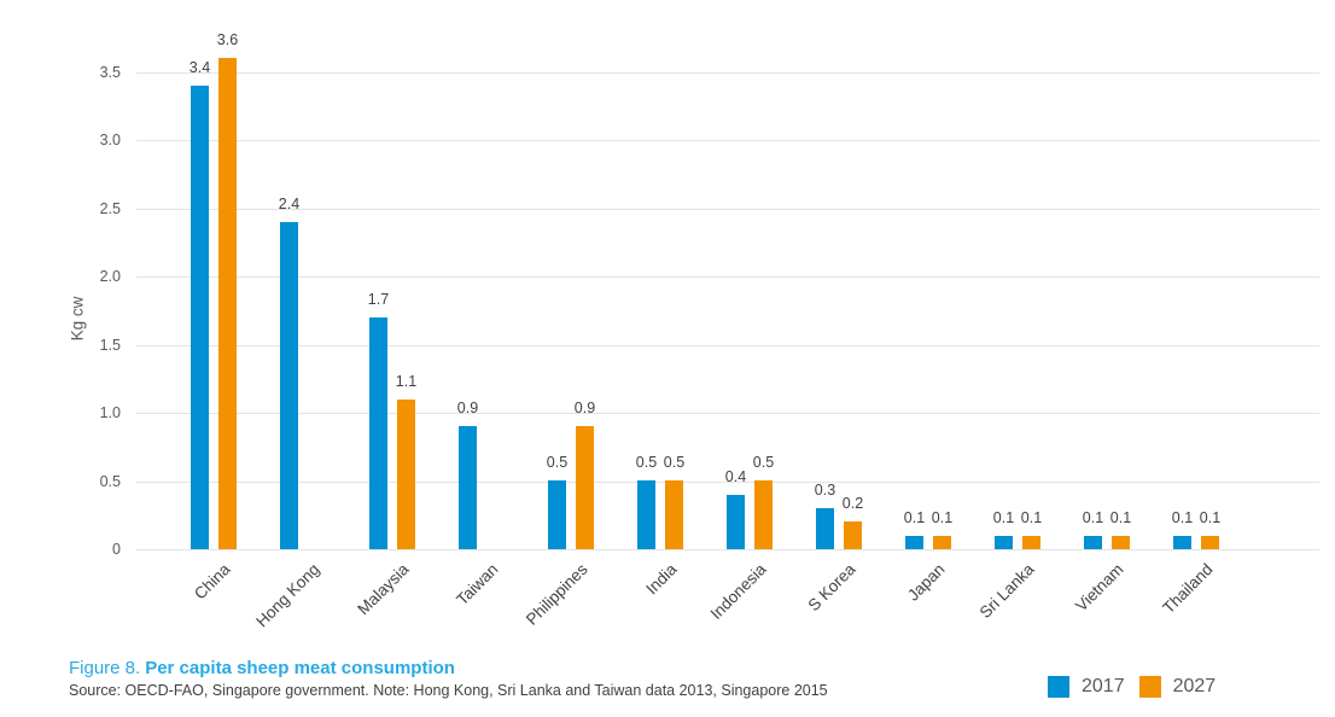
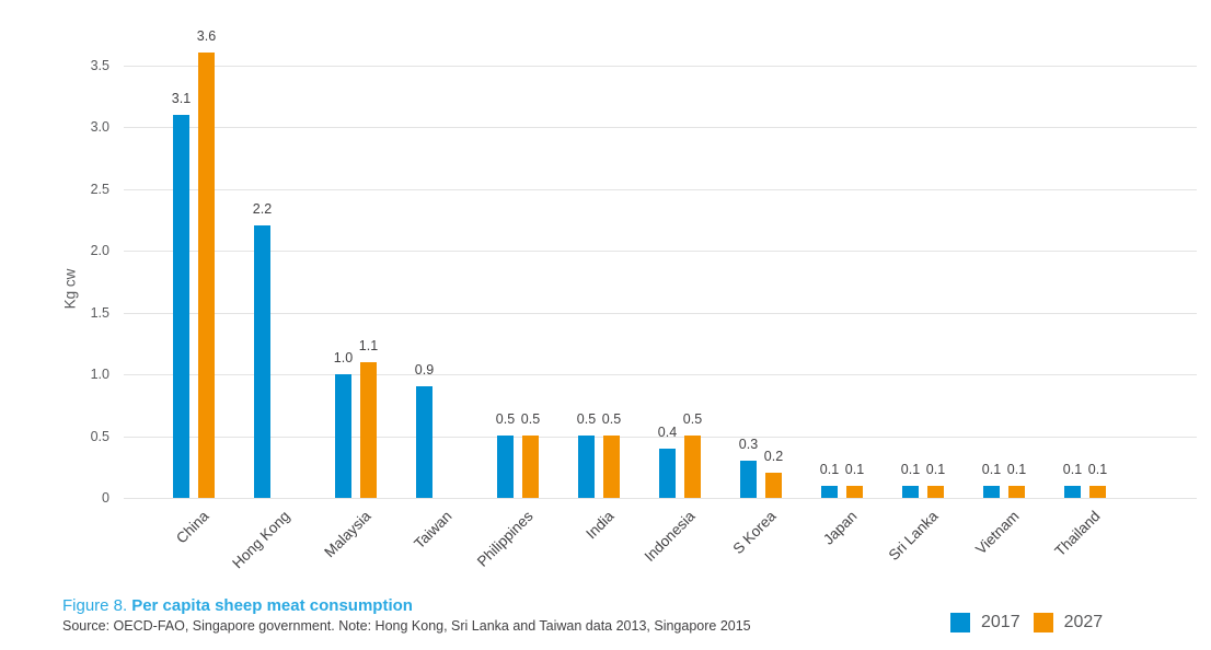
2017/China: 3.4 -> 3.1
2017/Hong Kong: 2.4 -> 2.2
2017/Malaysia: 1.7 -> 1.0
2027/Philippines: 0.9 -> 0.5
